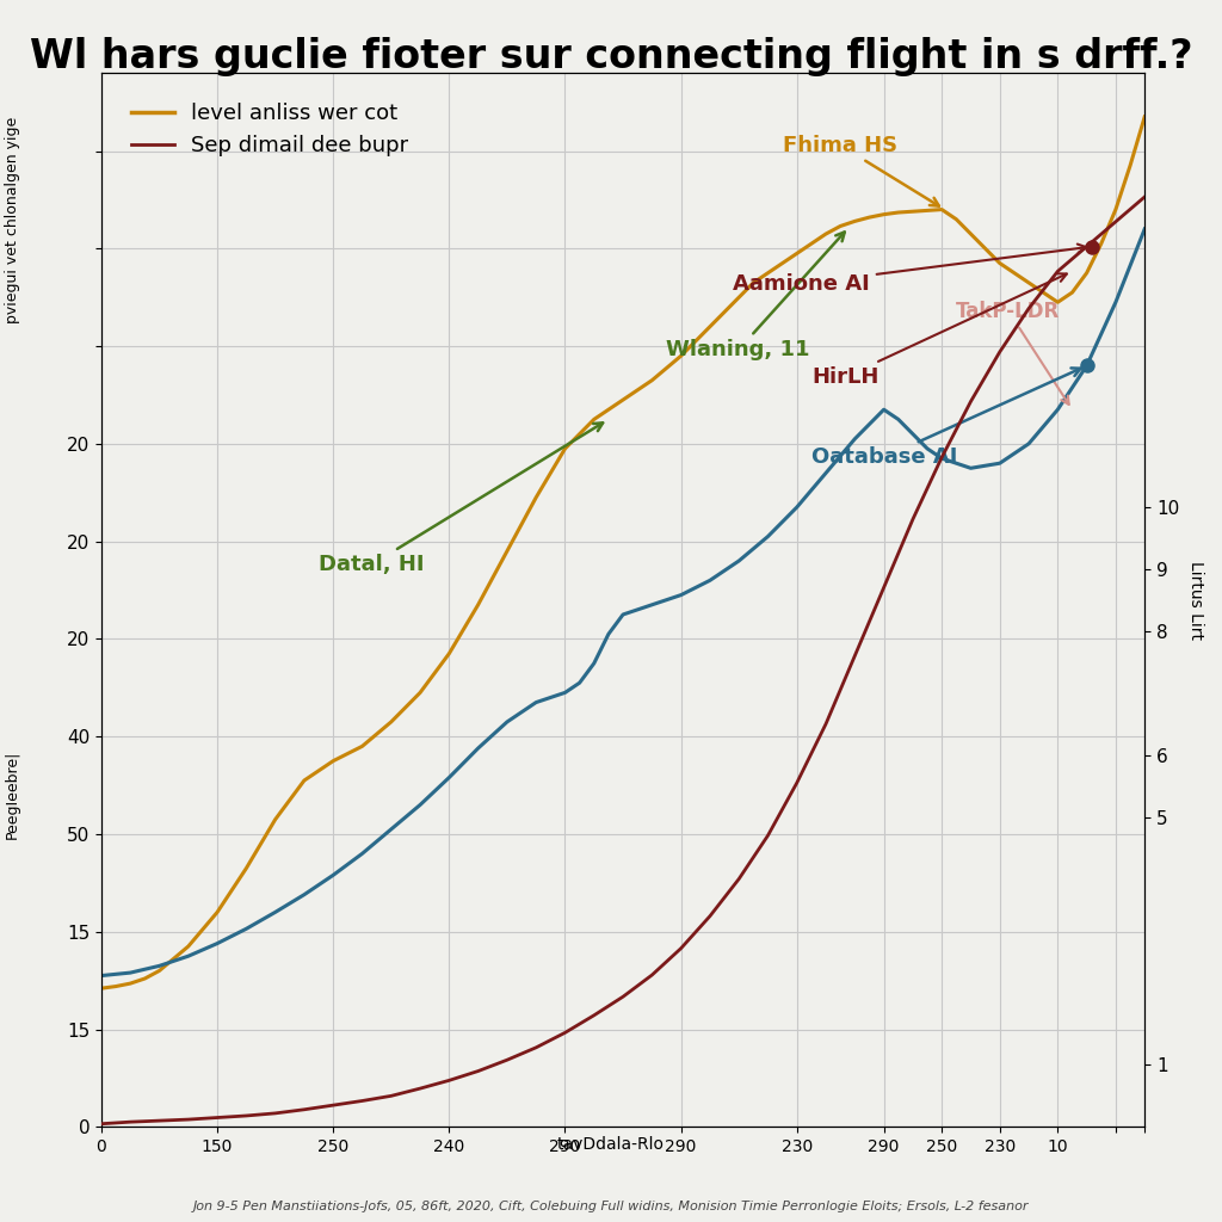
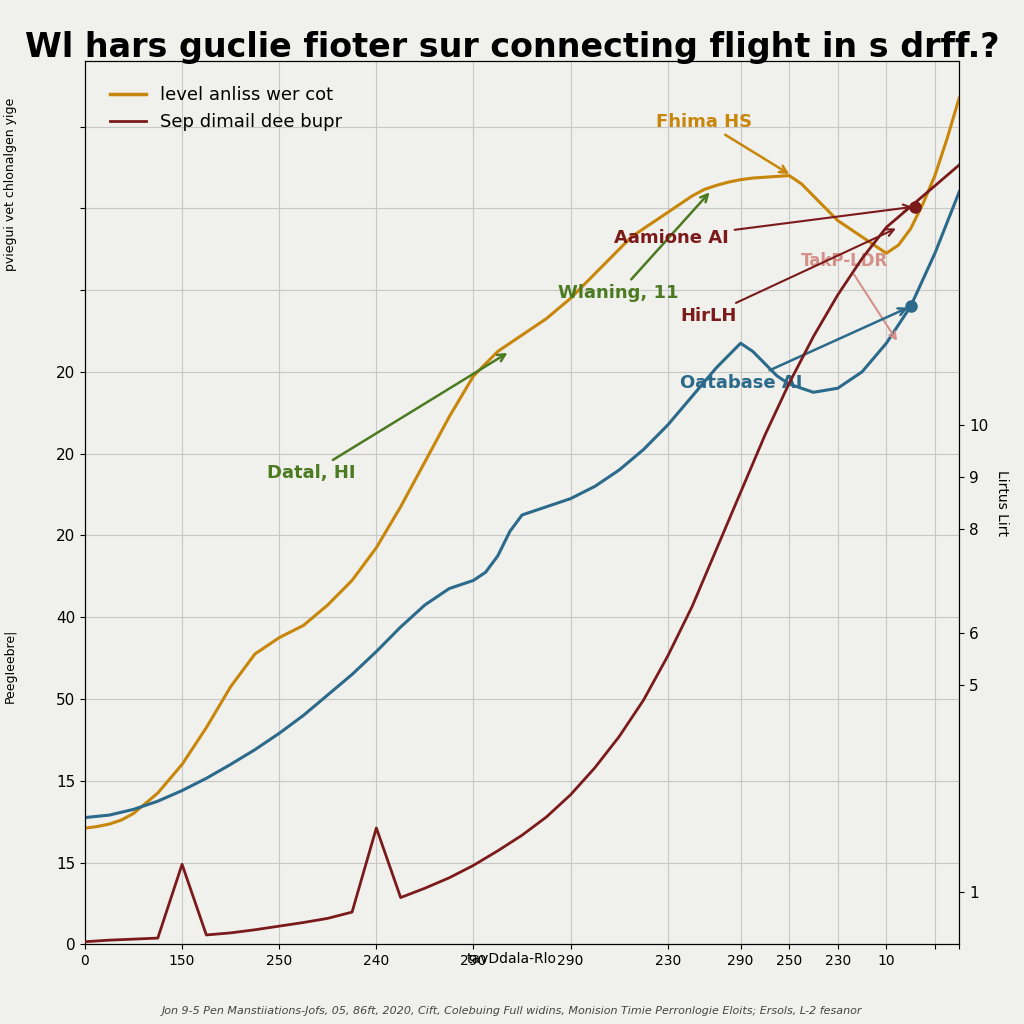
Sep dimail dee bupr/150: 0.15 -> 1.54
Sep dimail dee bupr/240: 0.75 -> 2.24
